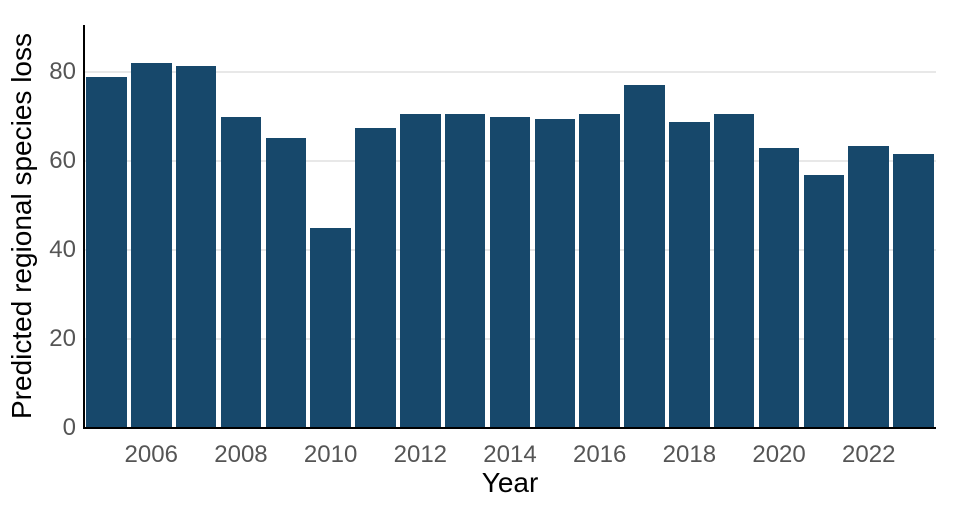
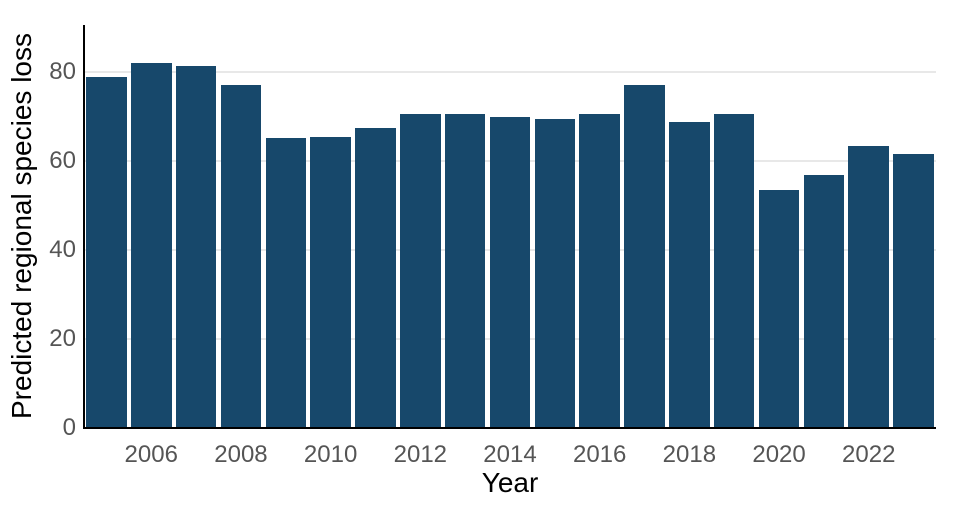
2008: 70 -> 77
2010: 45 -> 65
2020: 63 -> 53
